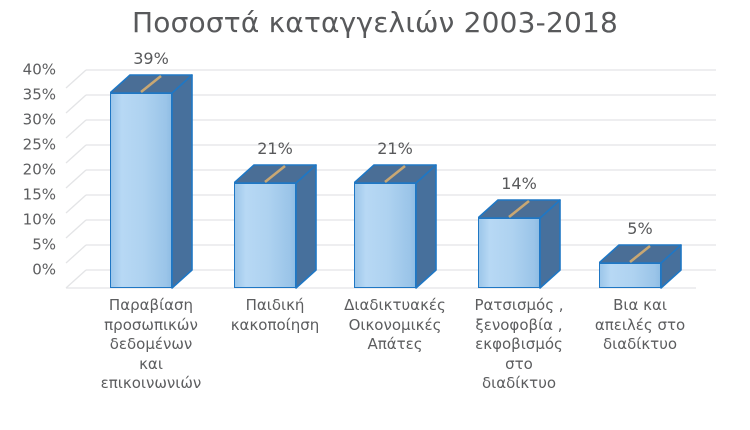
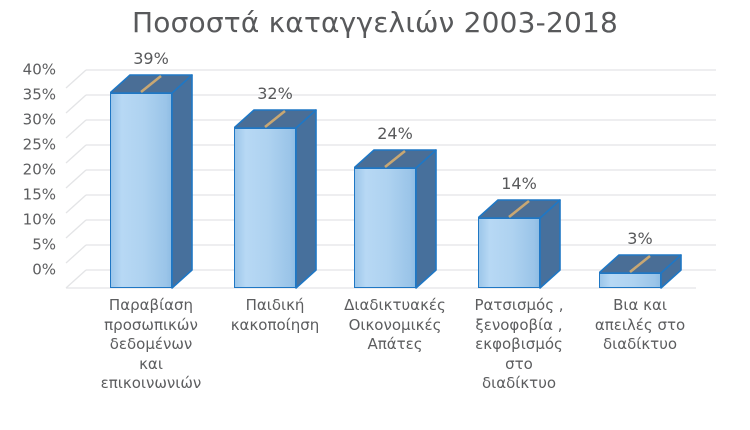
Παιδική κακοποίηση: 21% -> 32%
Διαδικτυακές Οικονομικές Απάτες: 21% -> 24%
Βια και απειλές στο διαδίκτυο: 5% -> 3%
